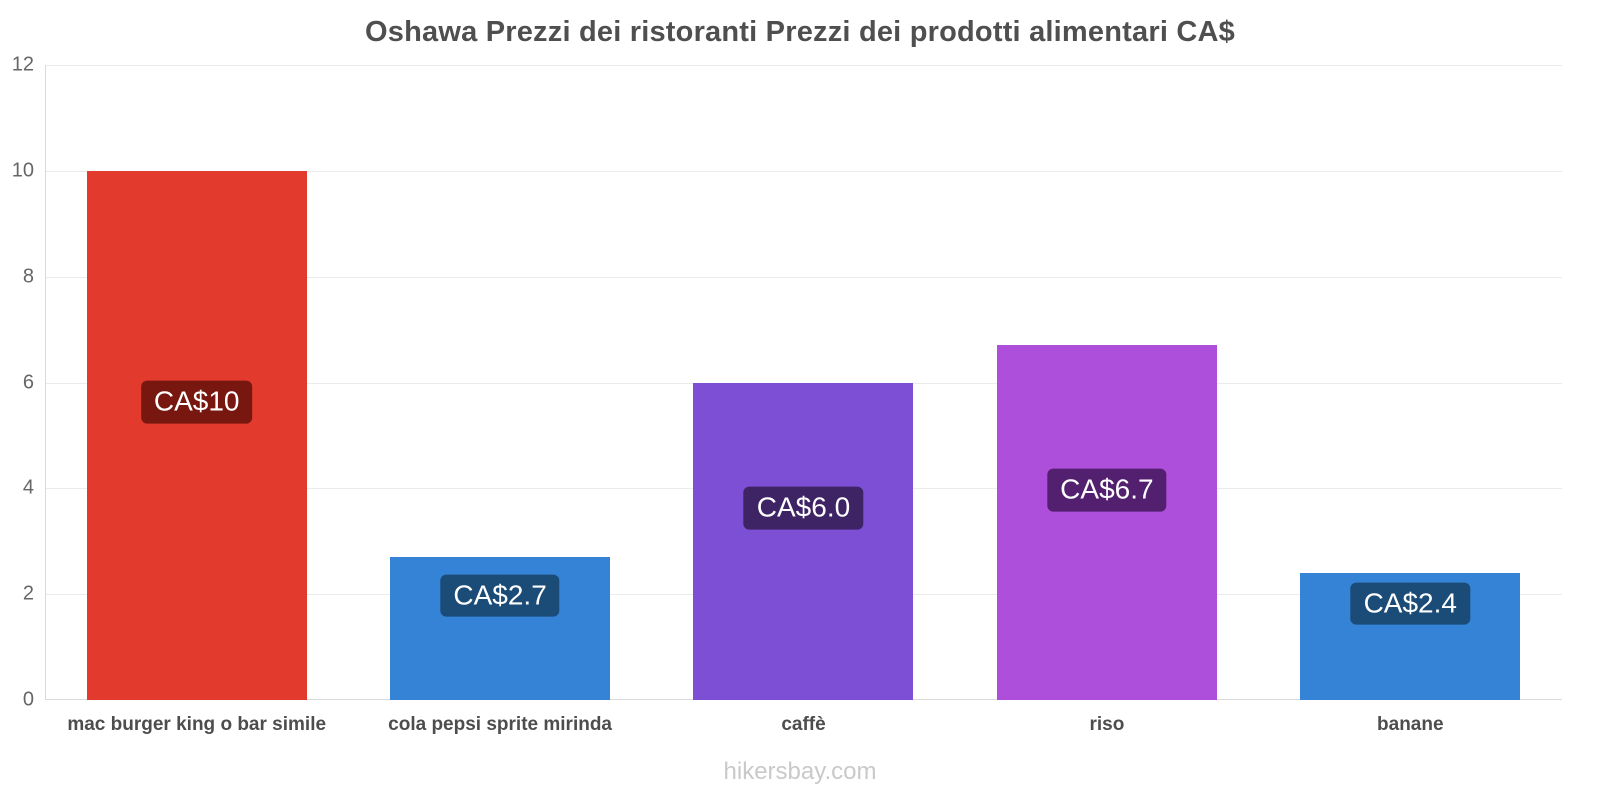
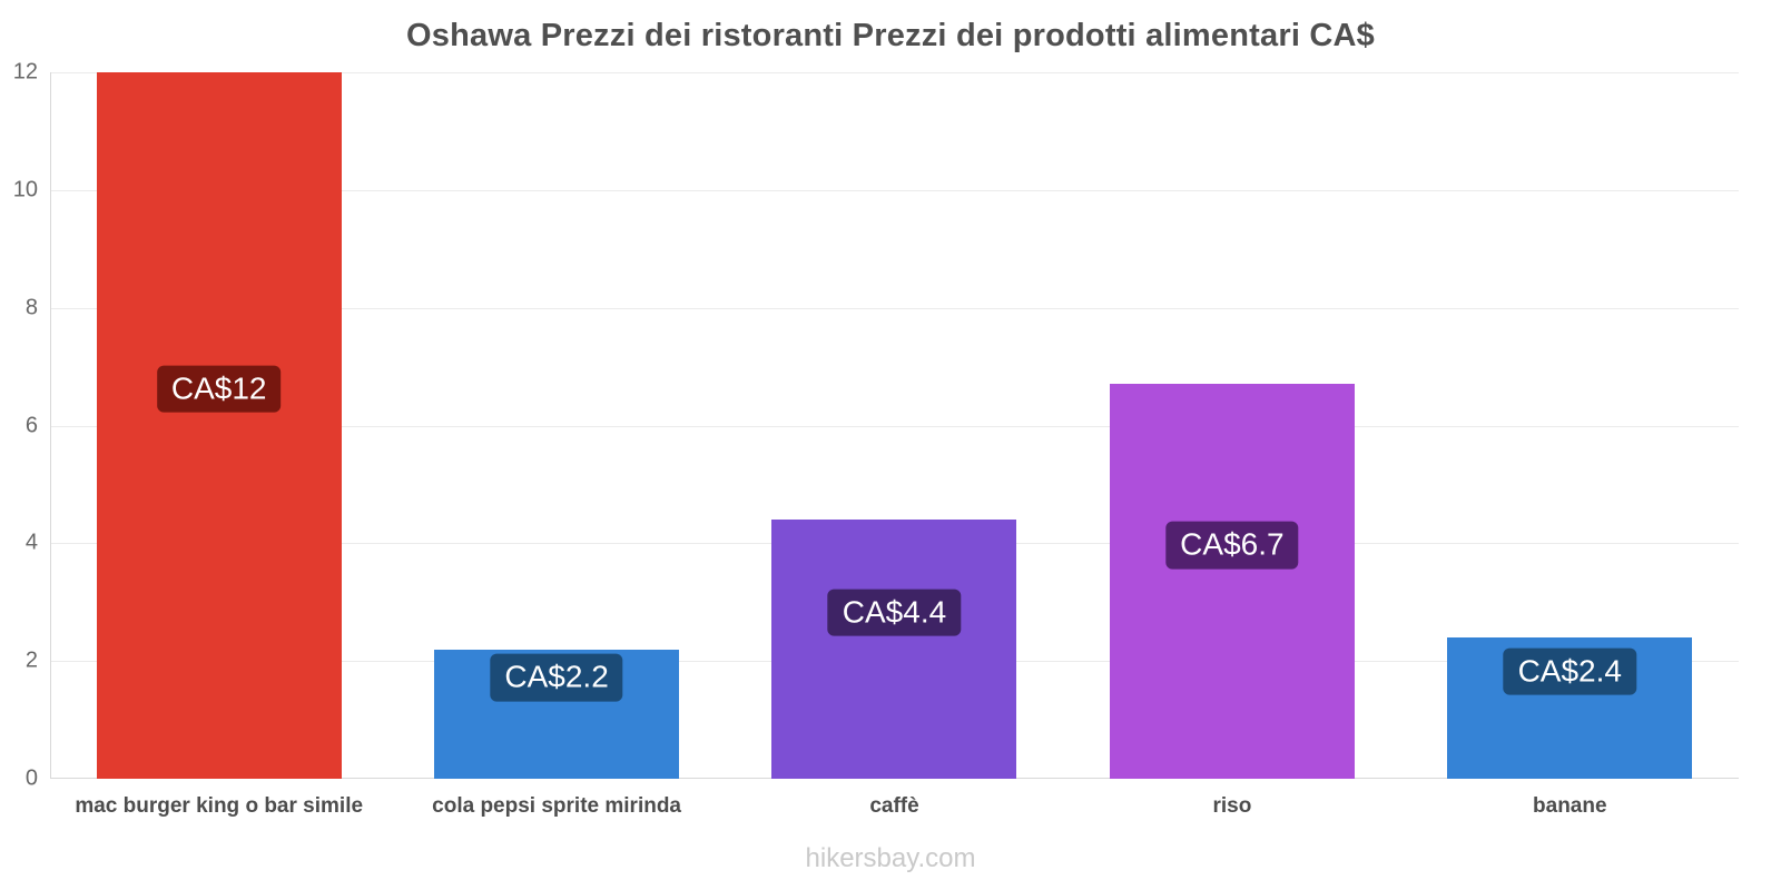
mac burger king o bar simile: 10 -> 12
cola pepsi sprite mirinda: 2.7 -> 2.2
caffè: 6.0 -> 4.4
